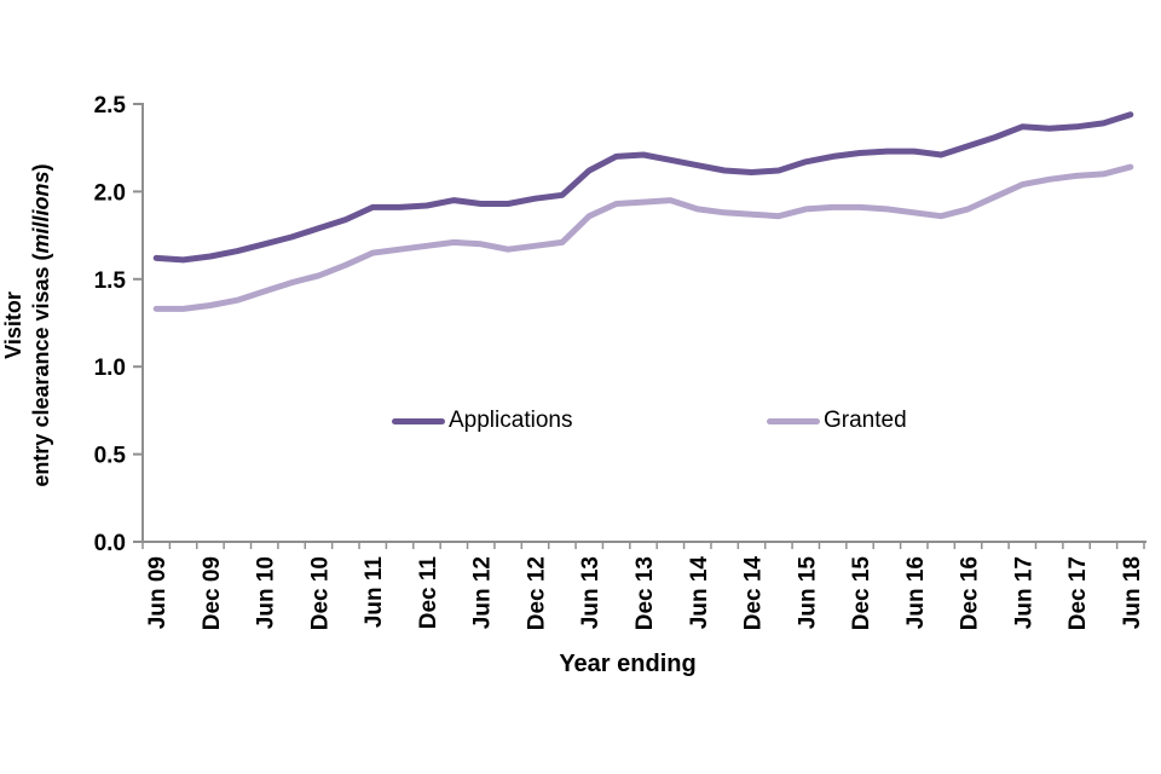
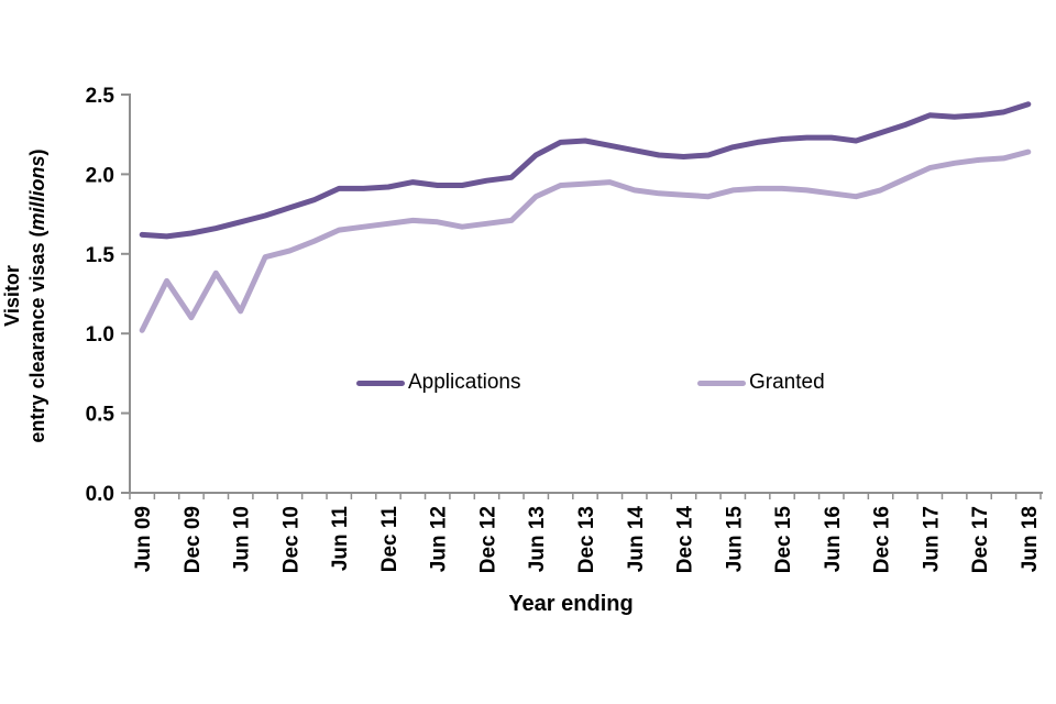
Granted/Jun 09: 1.33 -> 1.02
Granted/Dec 09: 1.35 -> 1.10
Granted/Jun 10: 1.43 -> 1.14
